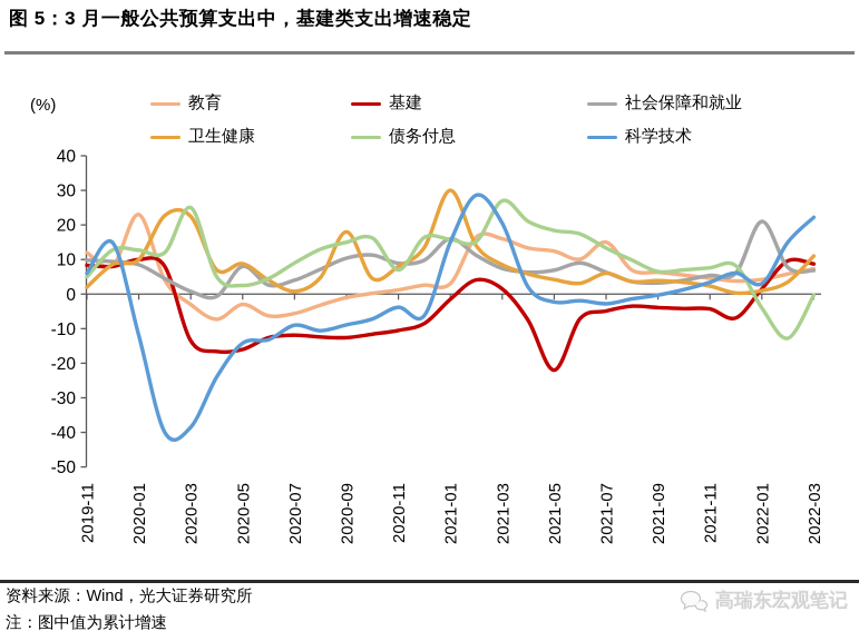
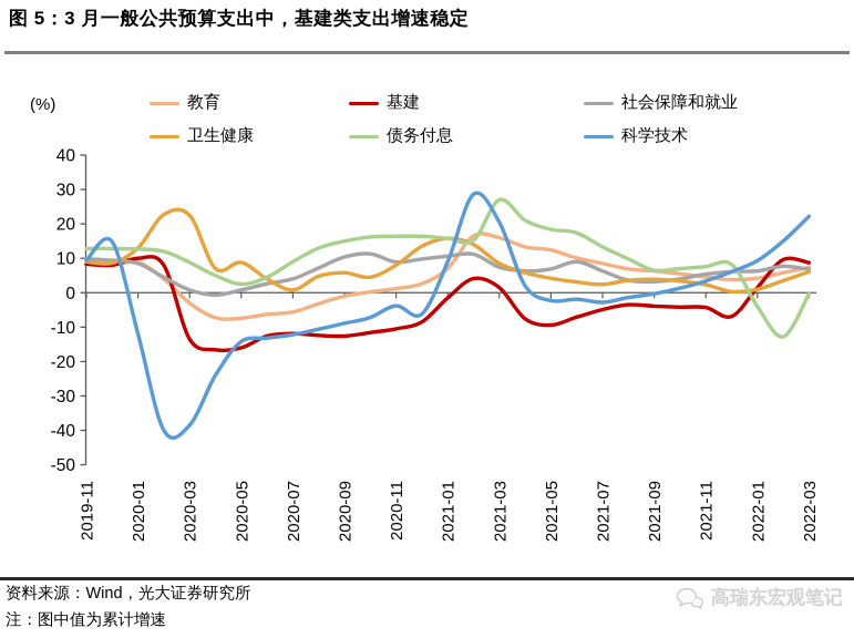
教育/2019-11: 12 -> 9
卫生健康/2019-11: 2 -> 9
债务付息/2019-11: 5 -> 13
科学技术/2019-11: 6 -> 9
教育/2020-01: 23 -> 9
卫生健康/2020-01: 10 -> 13
债务付息/2020-03: 25 -> 9
教育/2020-05: -3 -> -7
社会保障和就业/2020-05: 8 -> 1
科学技术/2020-07: -9 -> -12
卫生健康/2020-09: 18 -> 6
债务付息/2020-11: 7 -> 16
教育/2021-01: 3 -> 7
社会保障和就业/2021-01: 16 -> 11
卫生健康/2021-01: 30 -> 16
科学技术/2021-01: 15 -> 9
基建/2021-05: -22 -> -9
教育/2021-07: 15 -> 8
卫生健康/2021-07: 6 -> 2
社会保障和就业/2022-01: 21 -> 6
科学技术/2022-01: 3 -> 9
卫生健康/2022-03: 11 -> 6
